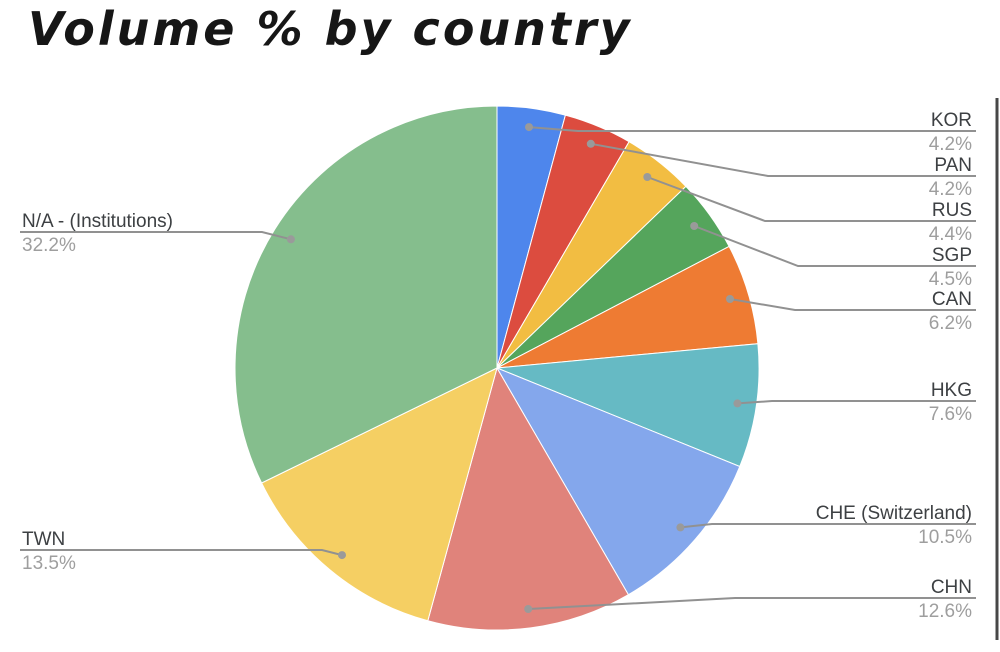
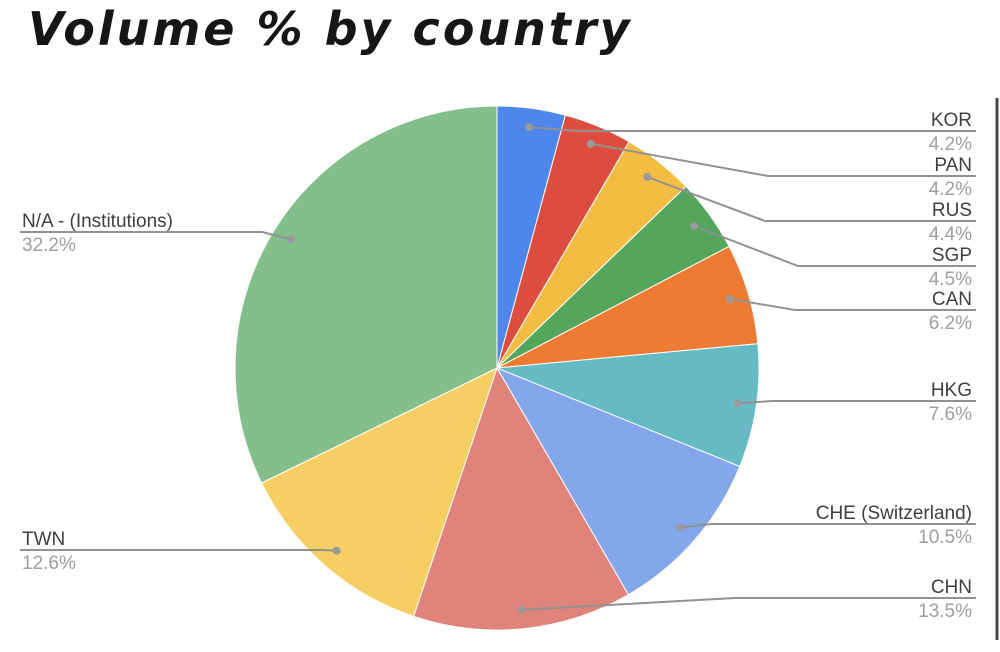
CHN: 12.6% -> 13.5%
TWN: 13.5% -> 12.6%
